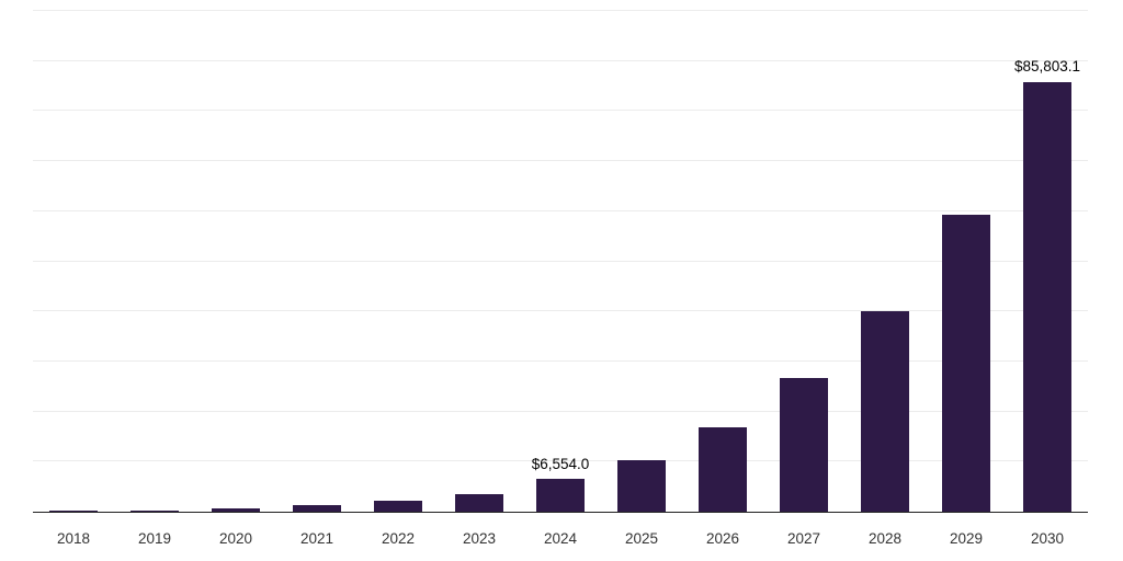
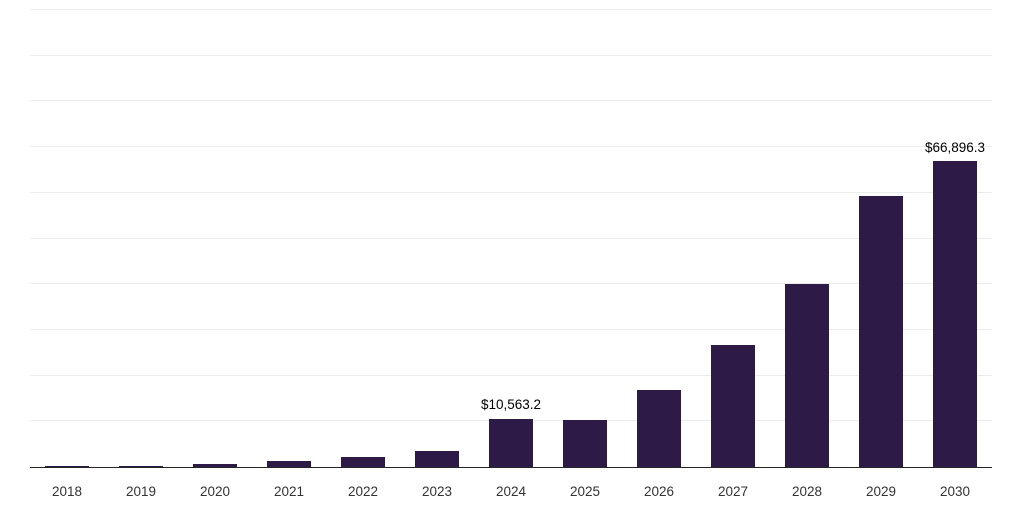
2024: $6,554.0 -> $10,563.2
2030: $85,803.1 -> $66,896.3
